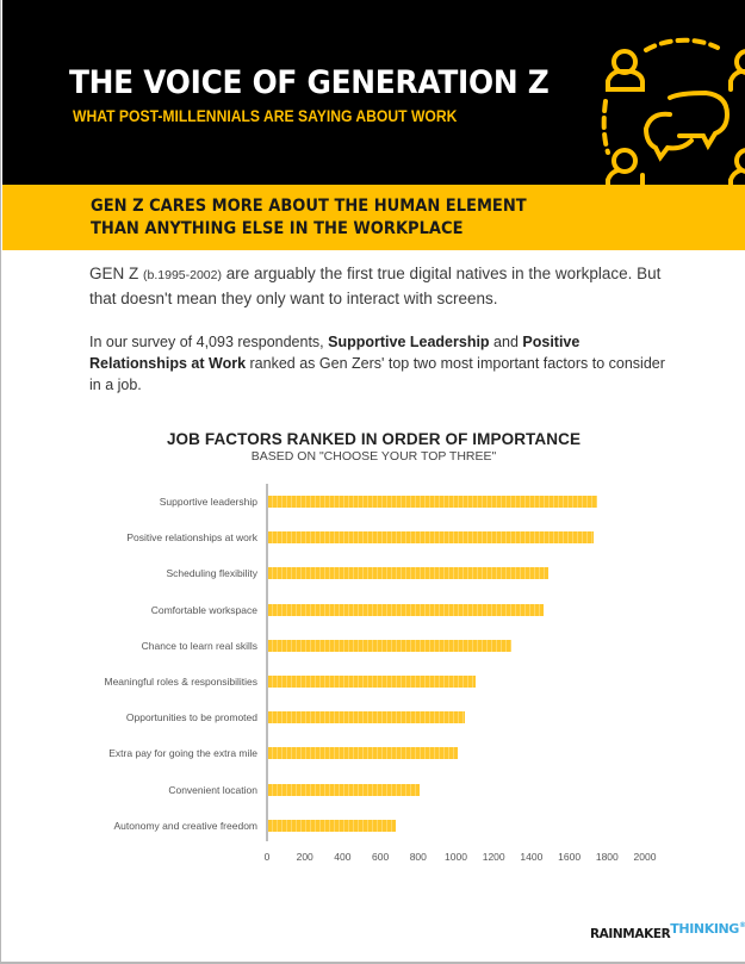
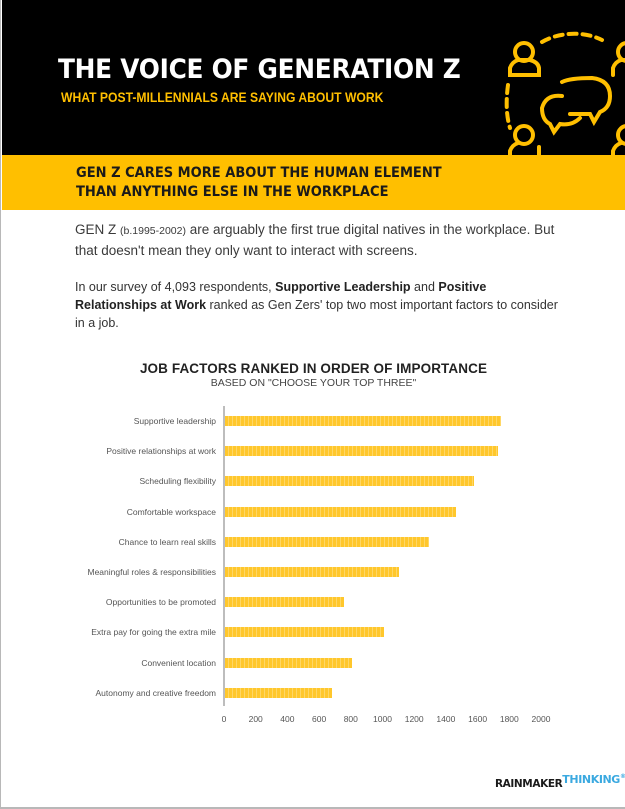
Scheduling flexibility: 1480 -> 1570
Opportunities to be promoted: 1040 -> 750
